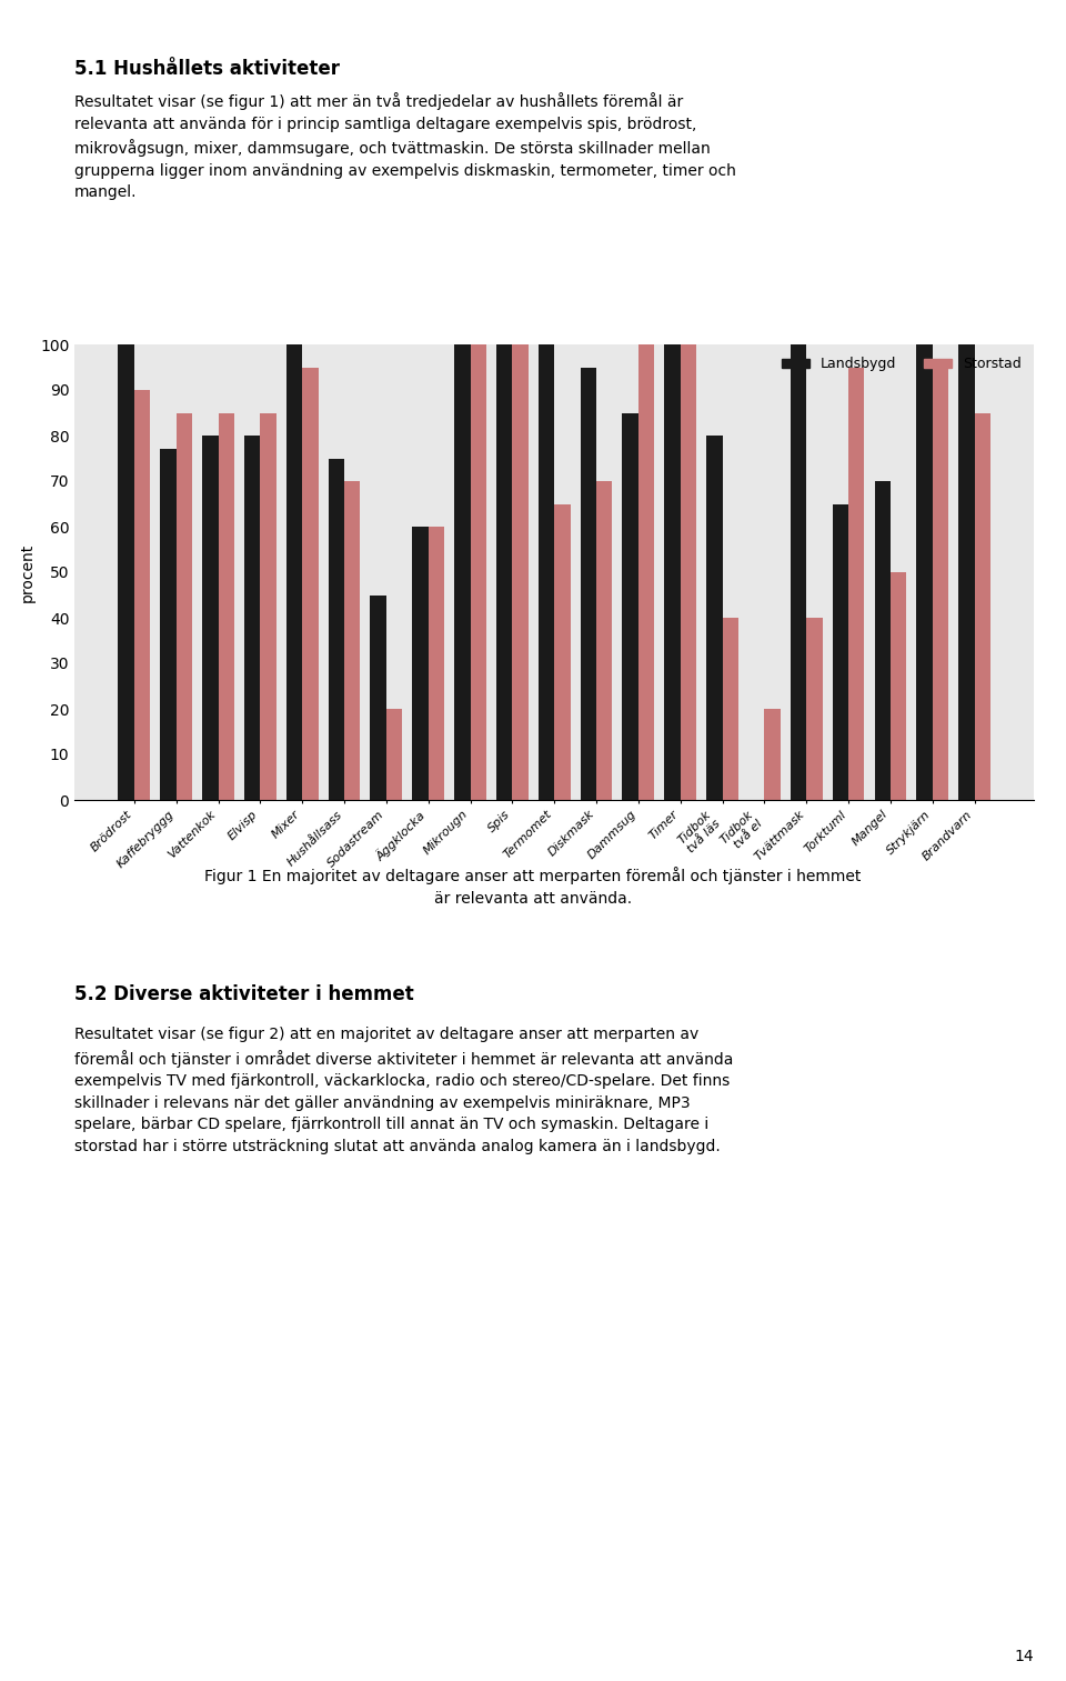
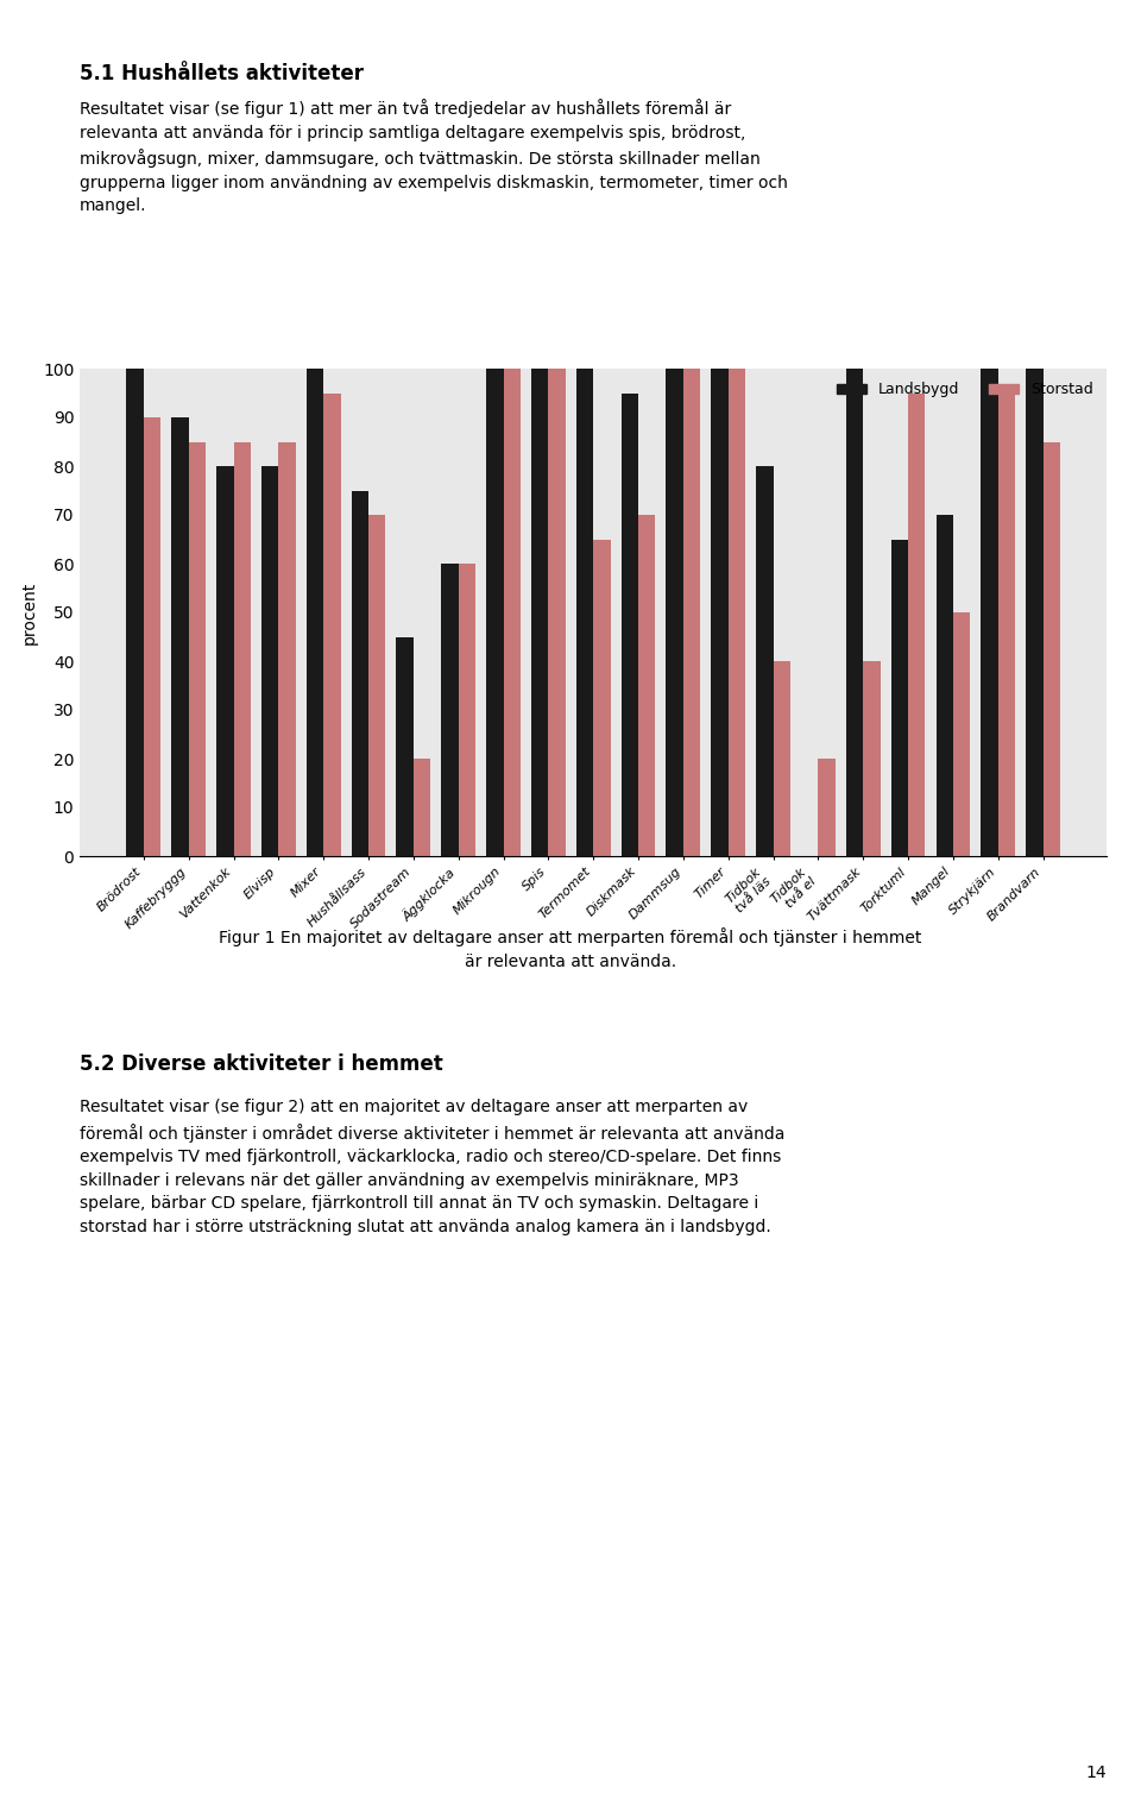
Landsbygd/Kaffebryggg: 77 -> 90
Landsbygd/Dammsug: 85 -> 100
